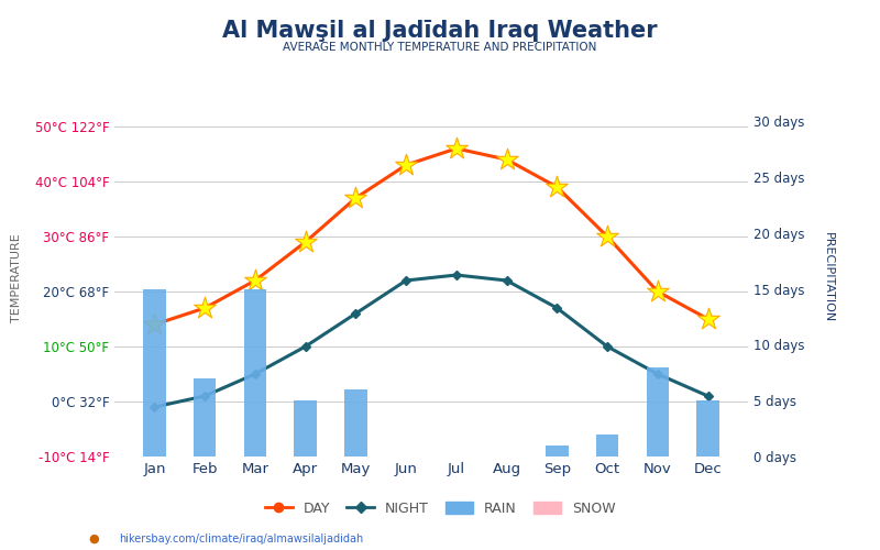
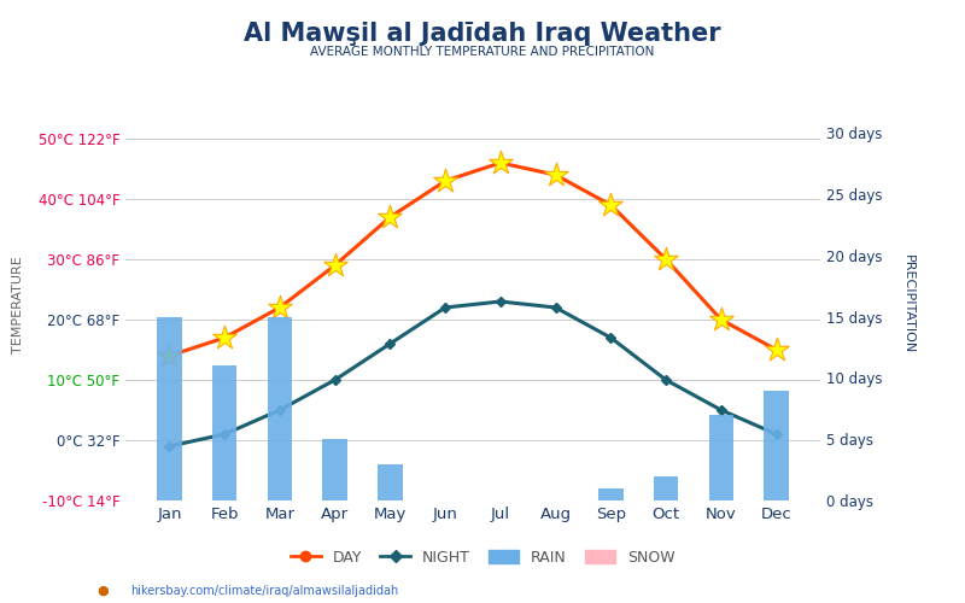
RAIN/Feb: 7 days -> 11 days
RAIN/May: 6 days -> 3 days
RAIN/Nov: 8 days -> 7 days
RAIN/Dec: 5 days -> 9 days
